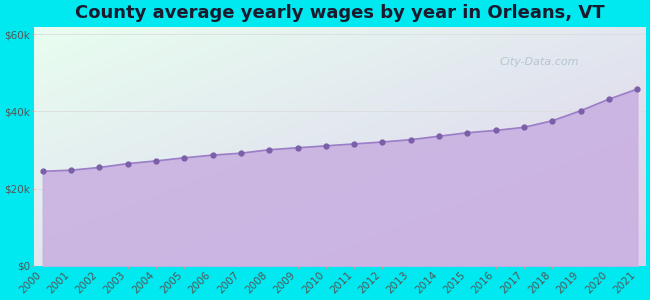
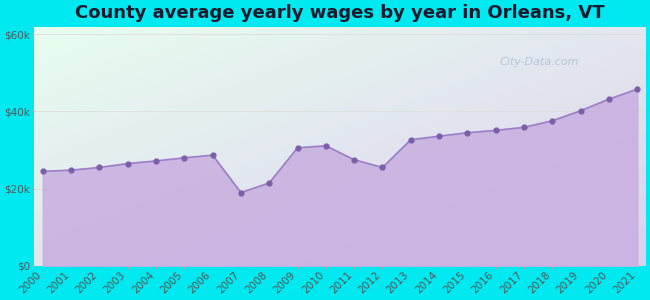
2007: $29.2k -> $19.0k
2008: $30.1k -> $21.5k
2011: $31.6k -> $27.5k
2012: $32.1k -> $25.5k
